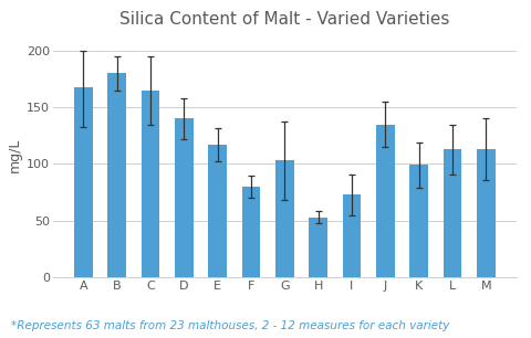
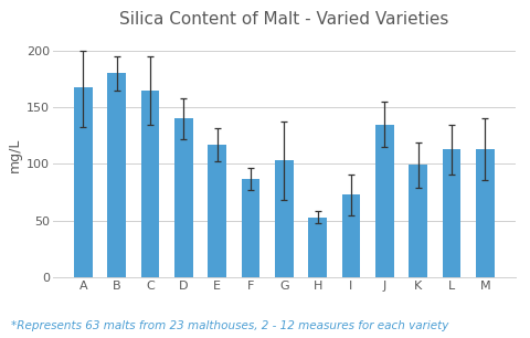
F: 80 -> 87
